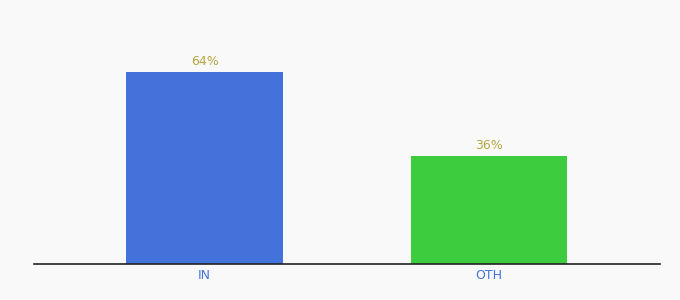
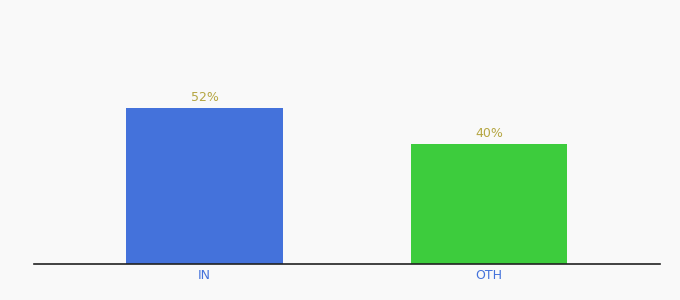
IN: 64% -> 52%
OTH: 36% -> 40%
